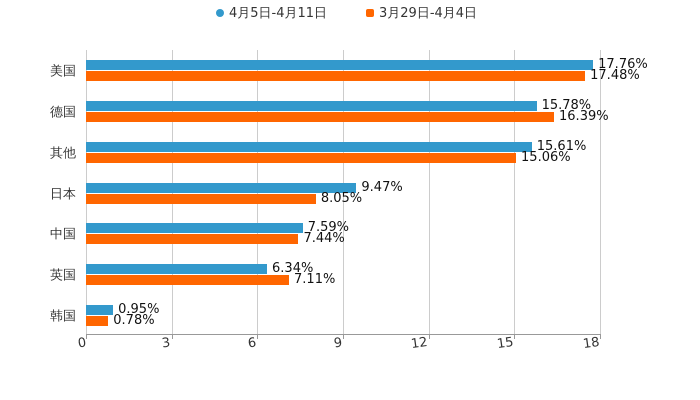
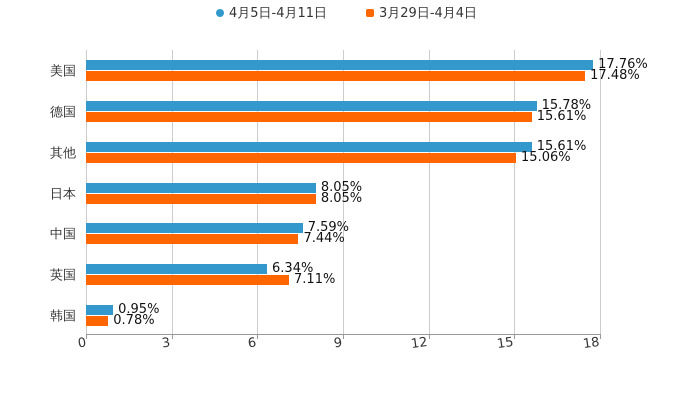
3月29日-4月4日/德国: 16.39% -> 15.61%
4月5日-4月11日/日本: 9.47% -> 8.05%
